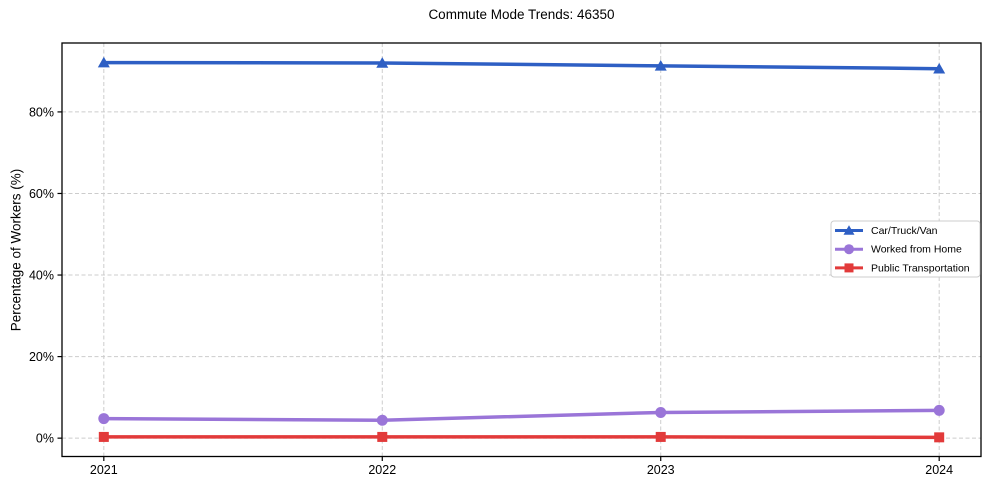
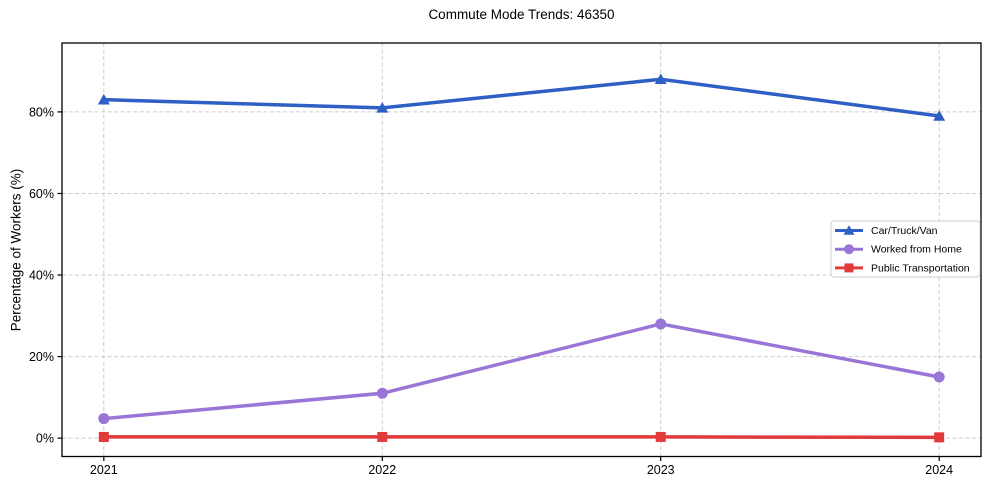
Car/Truck/Van/2021: 92% -> 83%
Car/Truck/Van/2022: 92% -> 81%
Worked from Home/2022: 4% -> 11%
Car/Truck/Van/2023: 91% -> 88%
Worked from Home/2023: 6% -> 28%
Car/Truck/Van/2024: 91% -> 79%
Worked from Home/2024: 7% -> 15%
